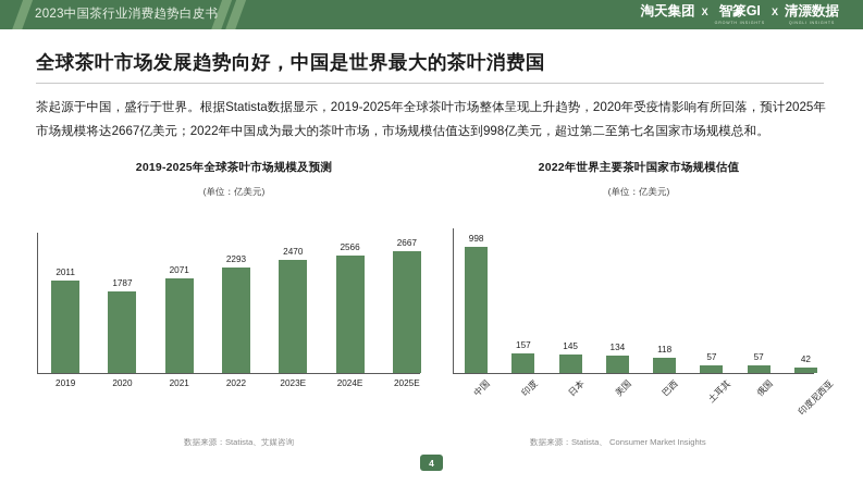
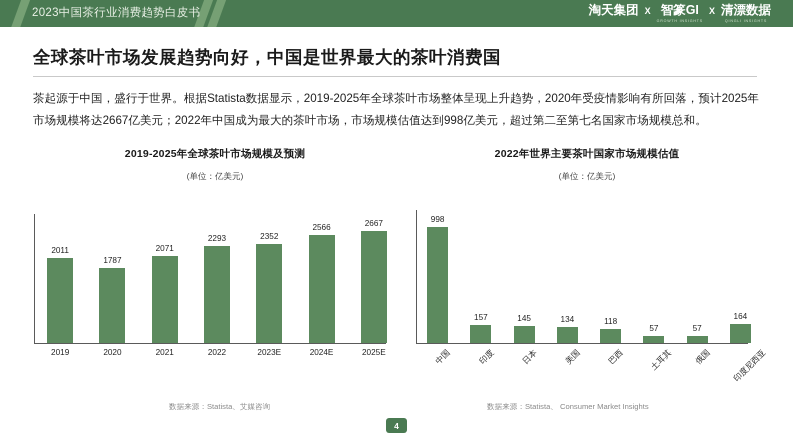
2019-2025年全球茶叶市场规模及预测/2023E: 2470 -> 2352
2022年世界主要茶叶国家市场规模估值/印度尼西亚: 42 -> 164
